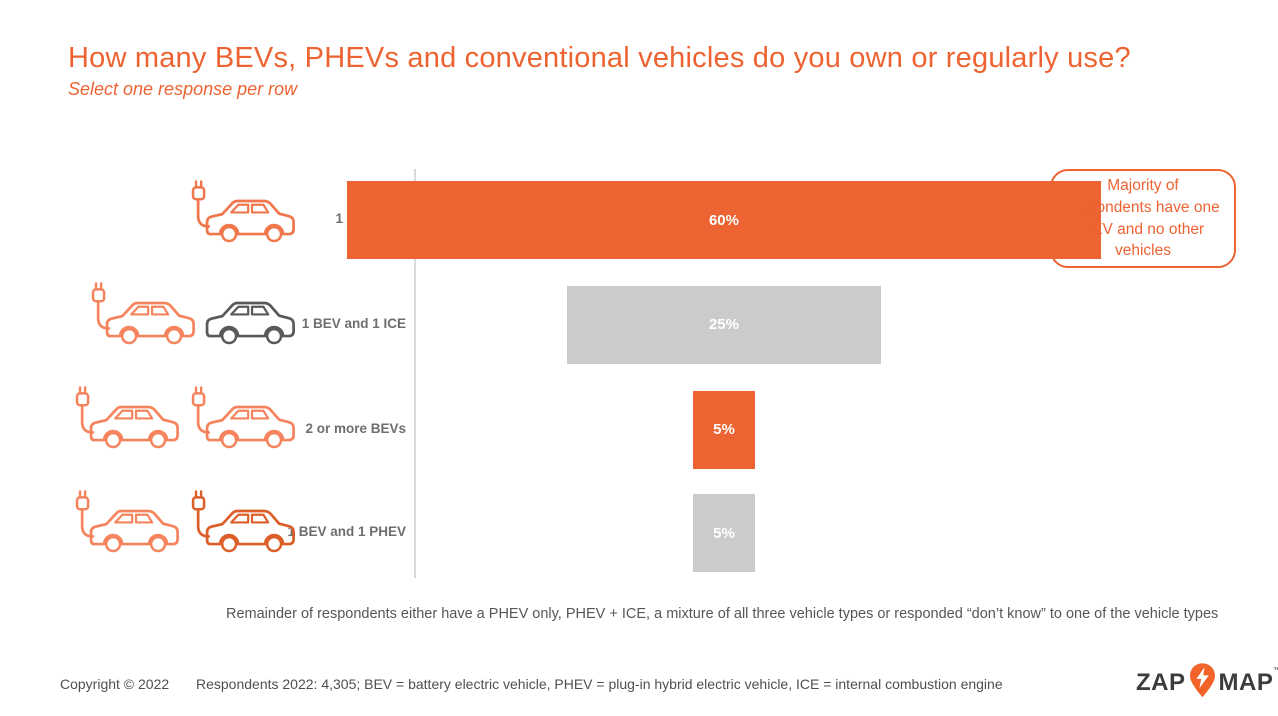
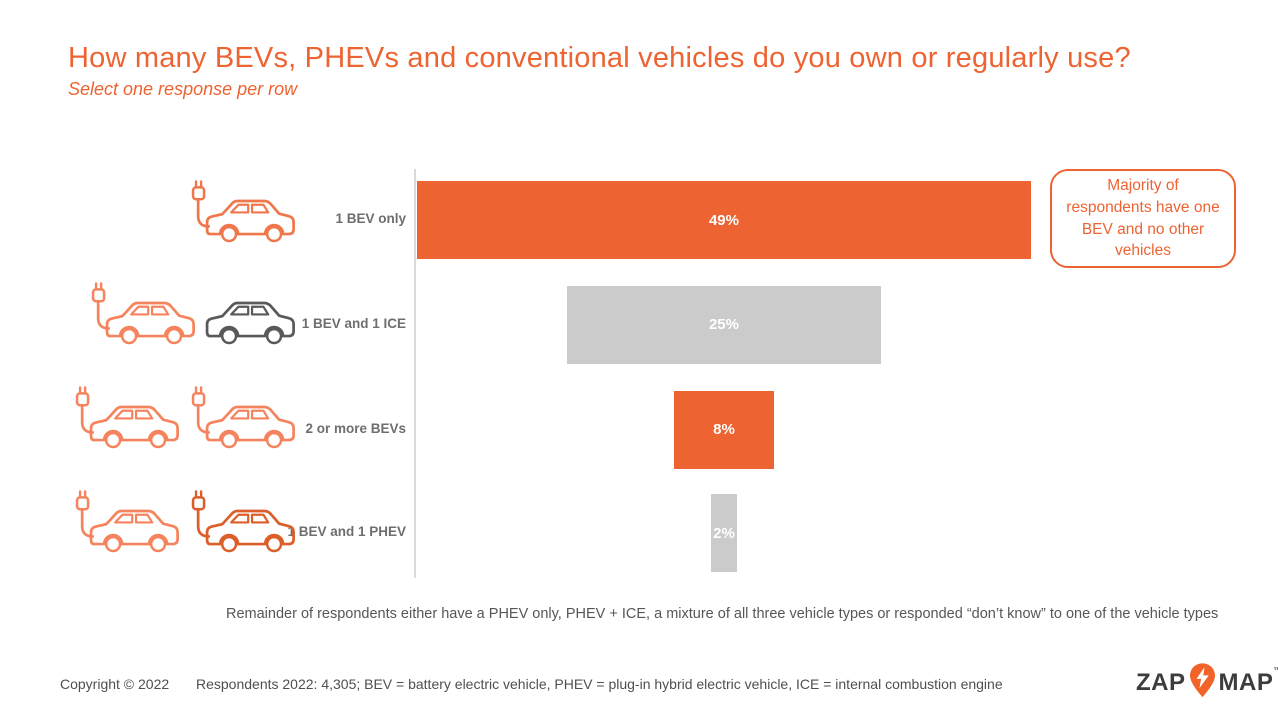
1 BEV only: 60% -> 49%
2 or more BEVs: 5% -> 8%
1 BEV and 1 PHEV: 5% -> 2%
